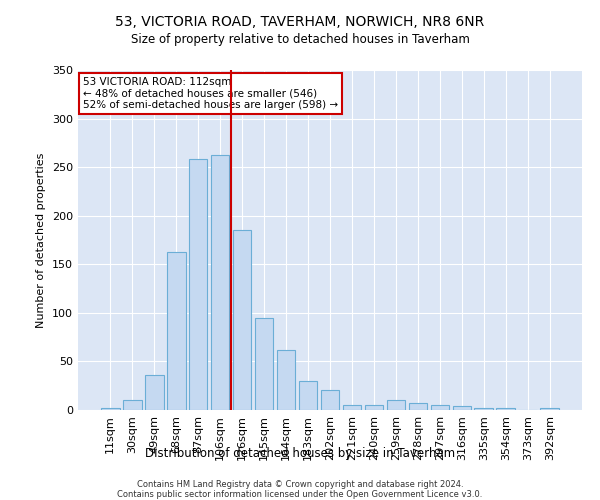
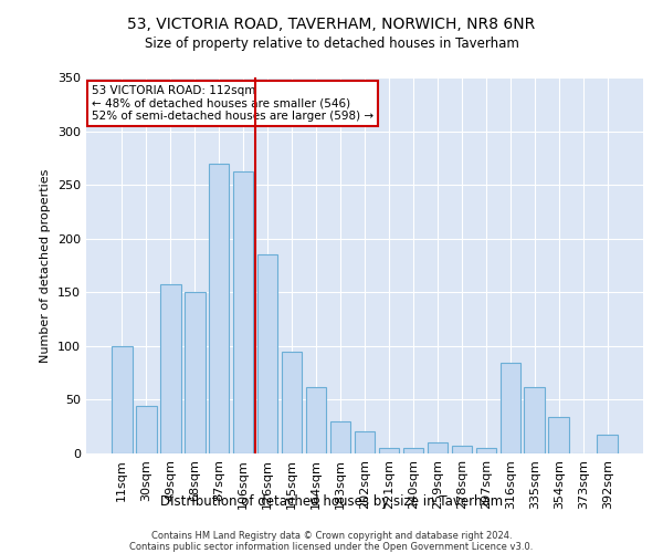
11sqm: 2 -> 100
30sqm: 10 -> 44
49sqm: 36 -> 158
68sqm: 163 -> 150
87sqm: 258 -> 270
316sqm: 4 -> 84
335sqm: 2 -> 62
354sqm: 2 -> 34
392sqm: 2 -> 18
